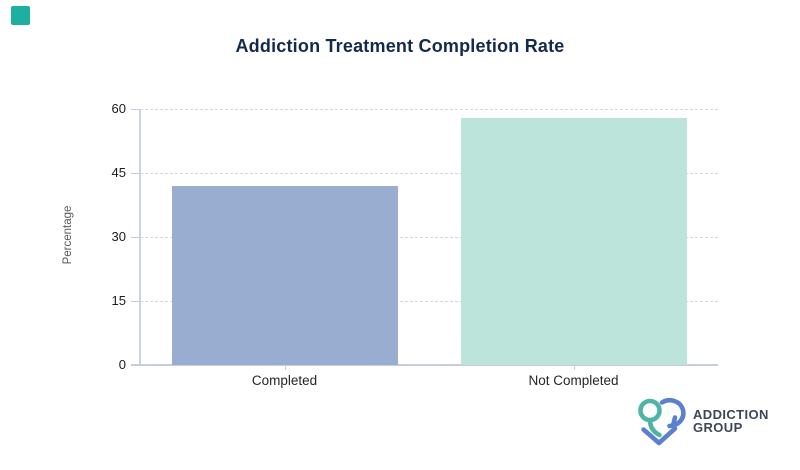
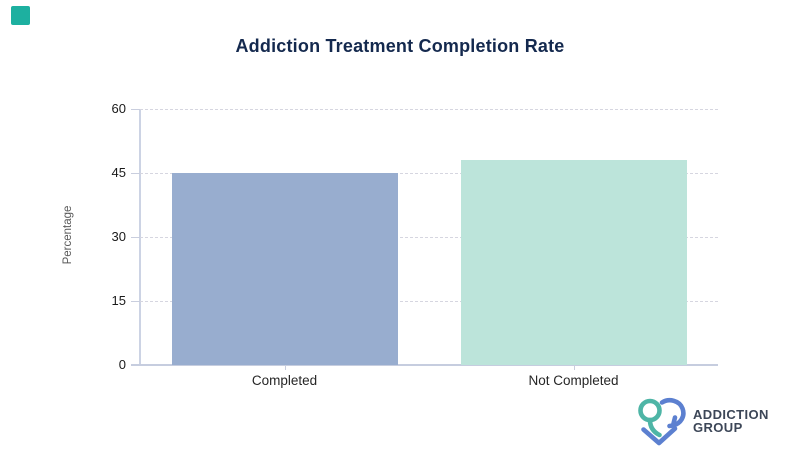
Completed: 42 -> 45
Not Completed: 58 -> 48
